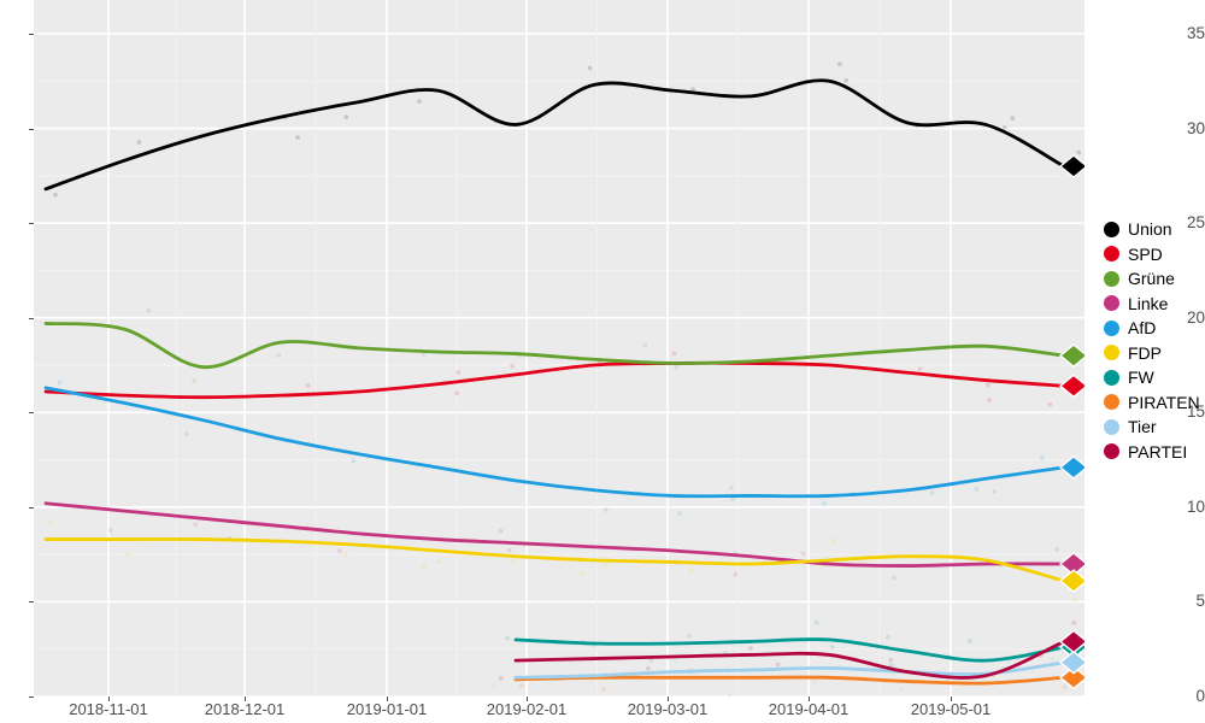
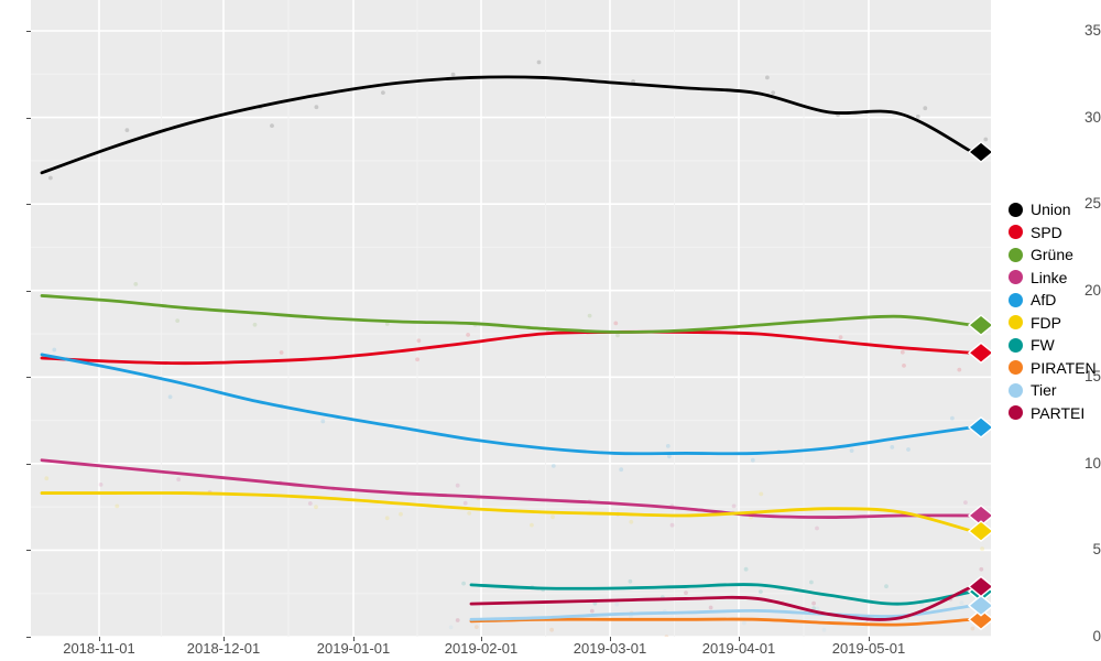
Grüne/2018-12-01: 17.4 -> 19.0
Union/2019-02-01: 30.2 -> 32.3
Union/2019-04-01: 32.5 -> 31.4
